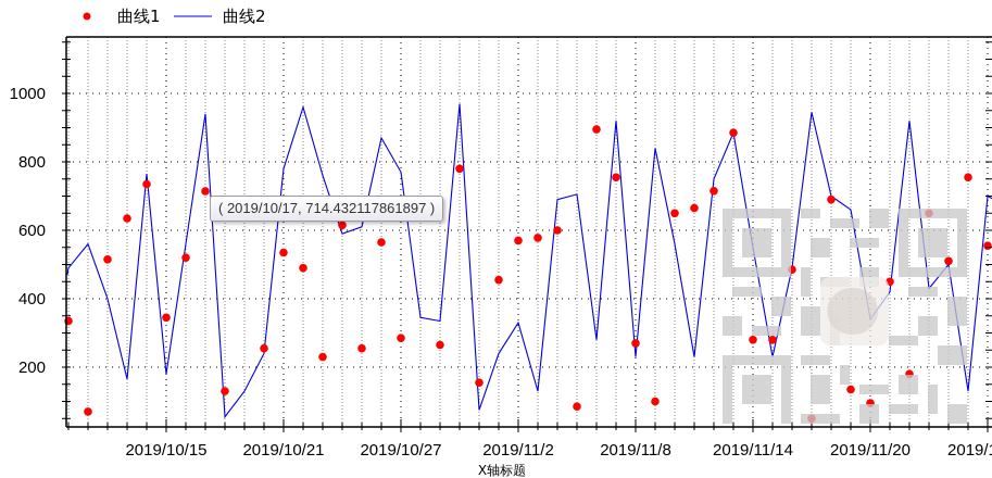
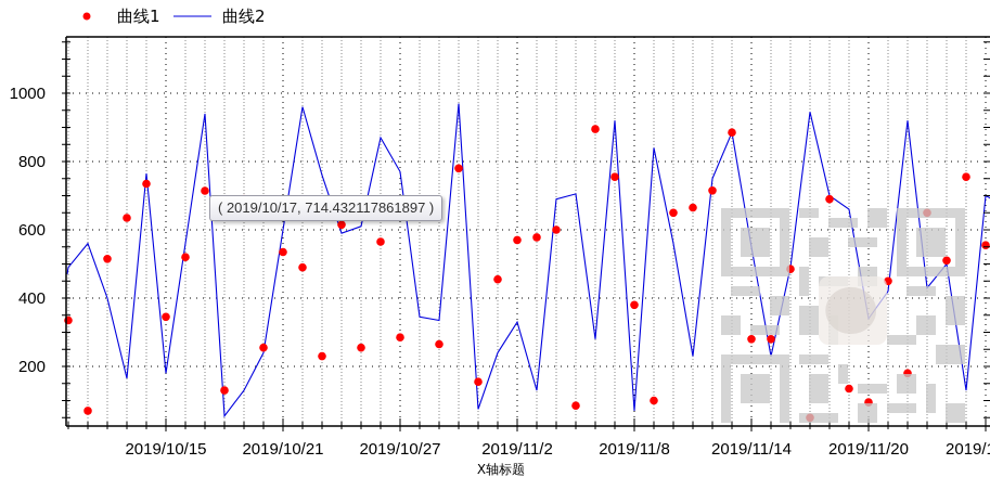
曲线2/2019/10/21: 780 -> 600
曲线1/2019/11/8: 270 -> 380
曲线2/2019/11/8: 230 -> 70
